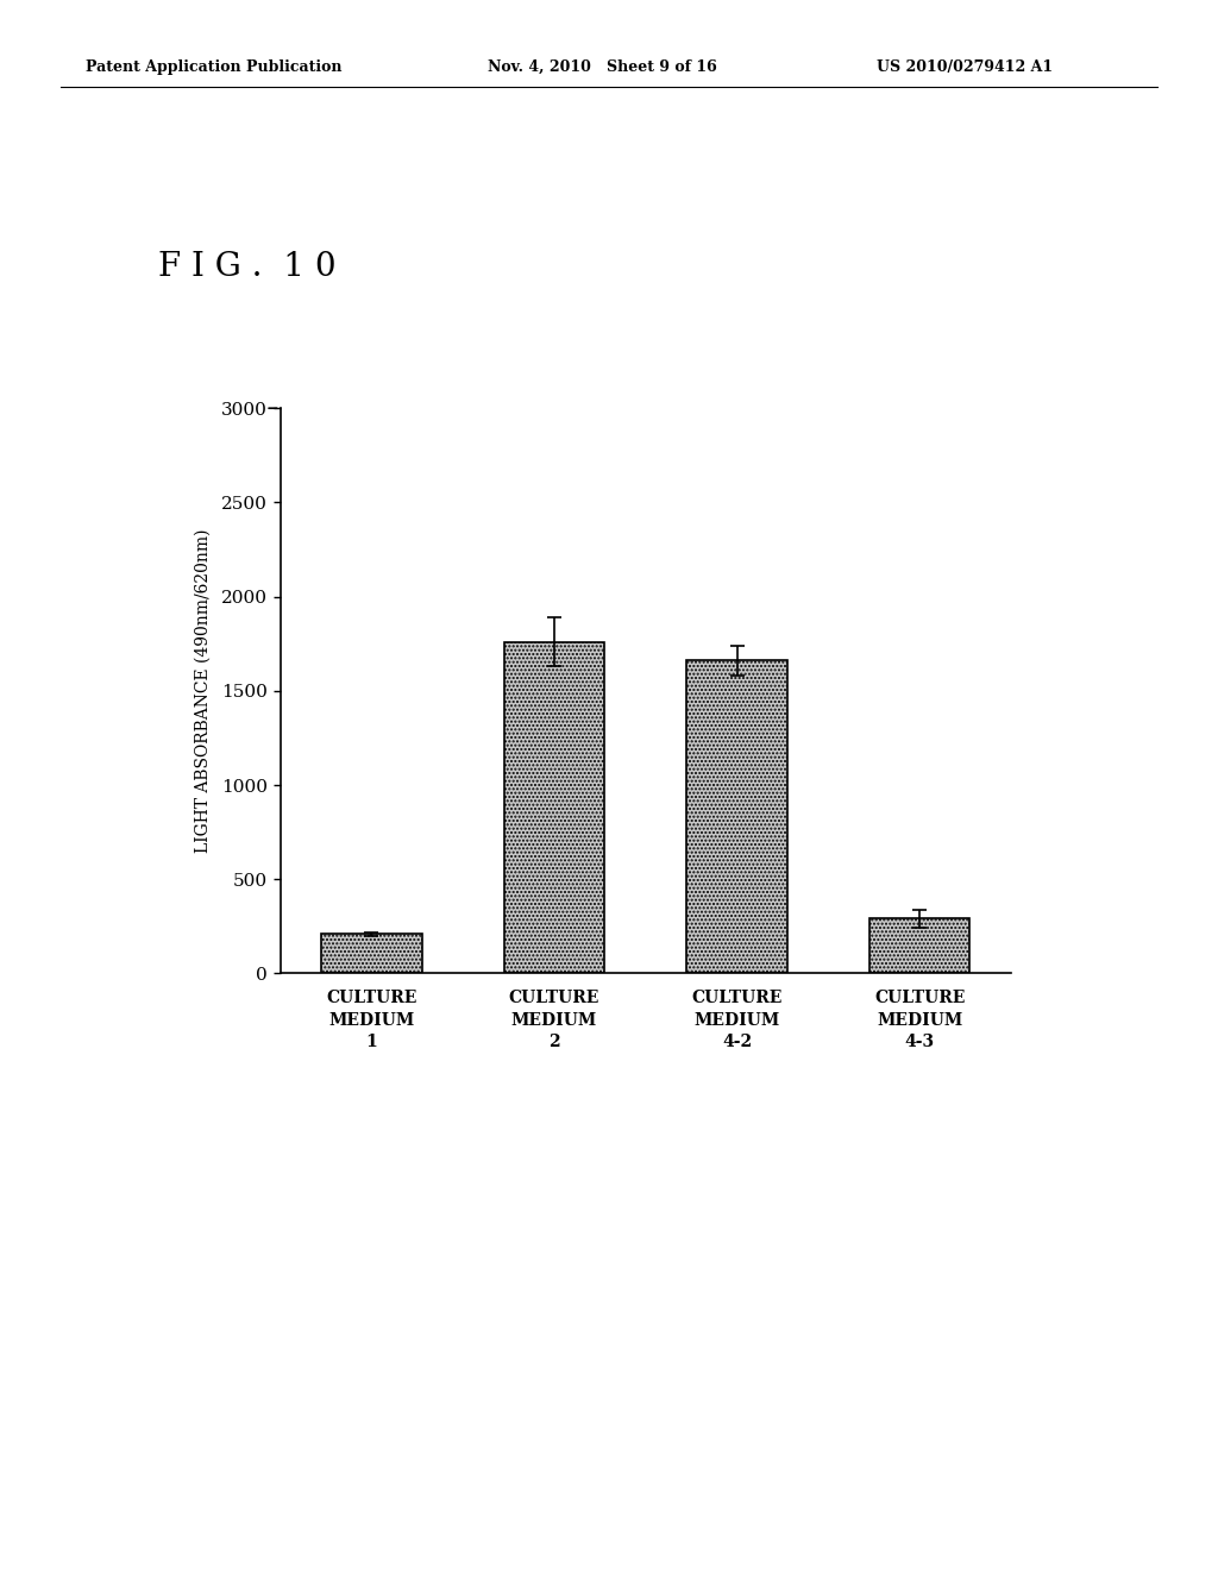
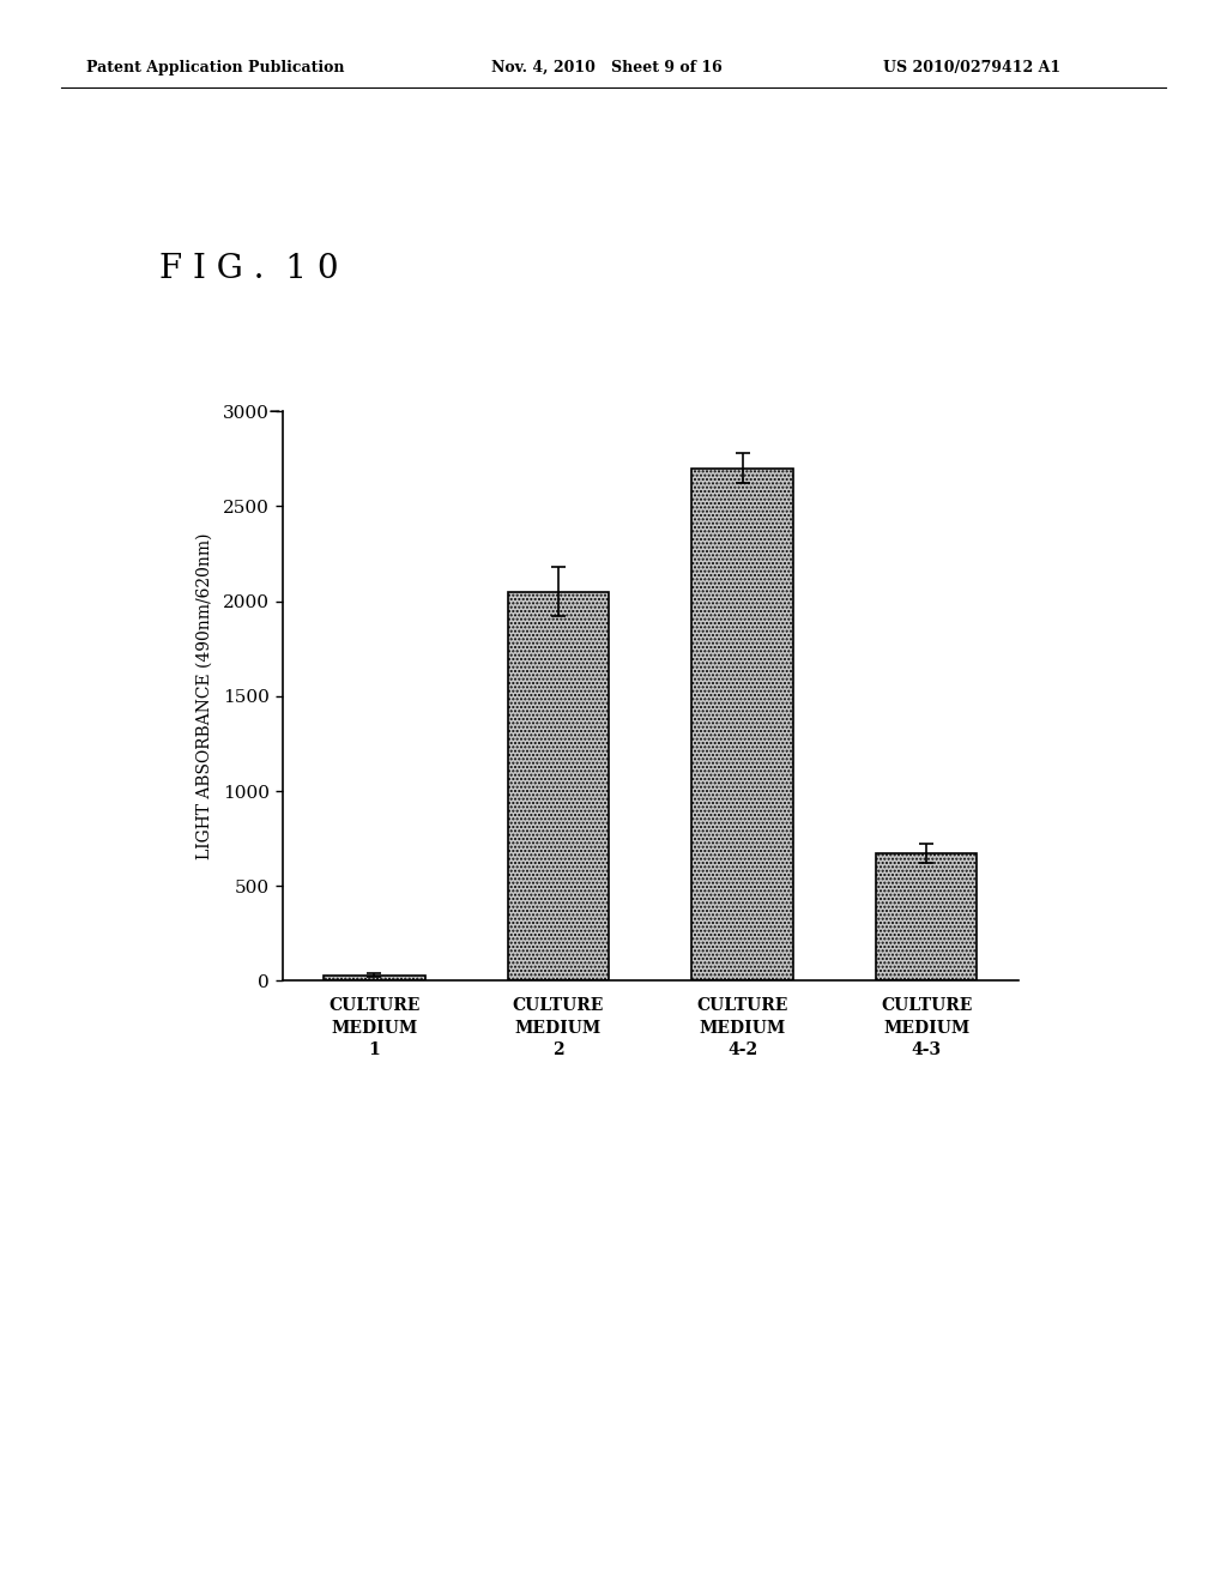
CULTURE MEDIUM 1: 210 -> 30
CULTURE MEDIUM 2: 1760 -> 2050
CULTURE MEDIUM 4-2: 1660 -> 2700
CULTURE MEDIUM 4-3: 290 -> 670
